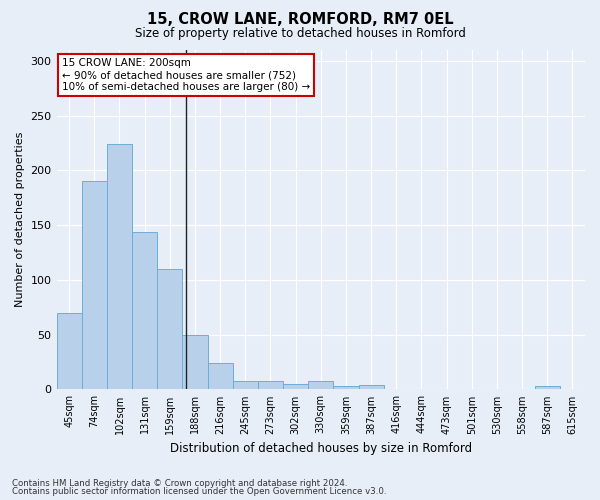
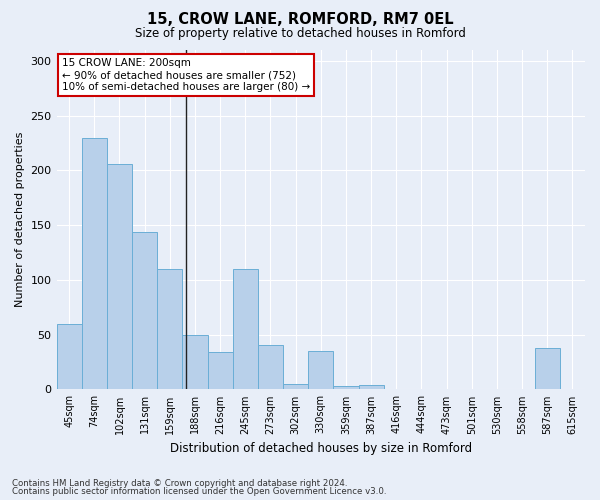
45sqm: 70 -> 60
74sqm: 190 -> 230
102sqm: 224 -> 206
216sqm: 24 -> 34
245sqm: 8 -> 110
273sqm: 8 -> 41
330sqm: 8 -> 35
587sqm: 3 -> 38
